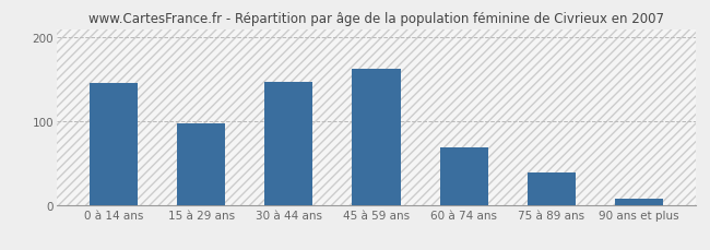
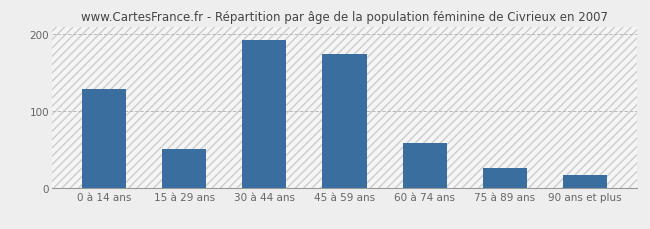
0 à 14 ans: 145 -> 128
15 à 29 ans: 97 -> 50
30 à 44 ans: 147 -> 192
45 à 59 ans: 163 -> 174
60 à 74 ans: 68 -> 58
75 à 89 ans: 38 -> 26
90 ans et plus: 7 -> 16
